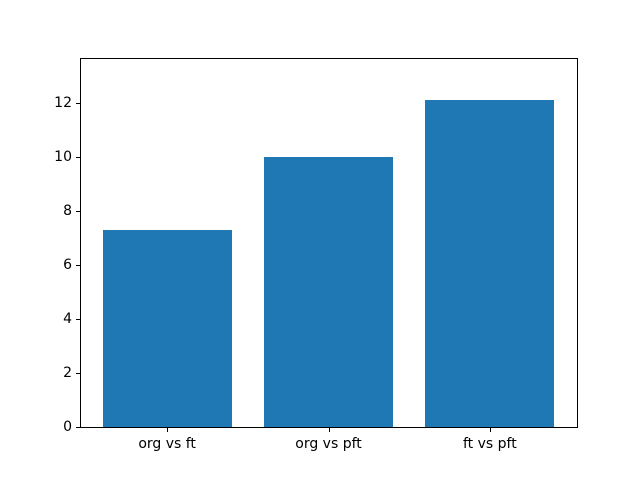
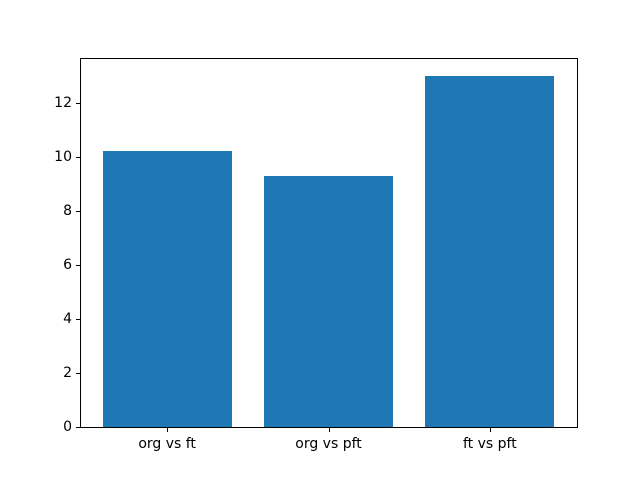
org vs ft: 7.3 -> 10.2
org vs pft: 10.0 -> 9.3
ft vs pft: 12.1 -> 13.0
